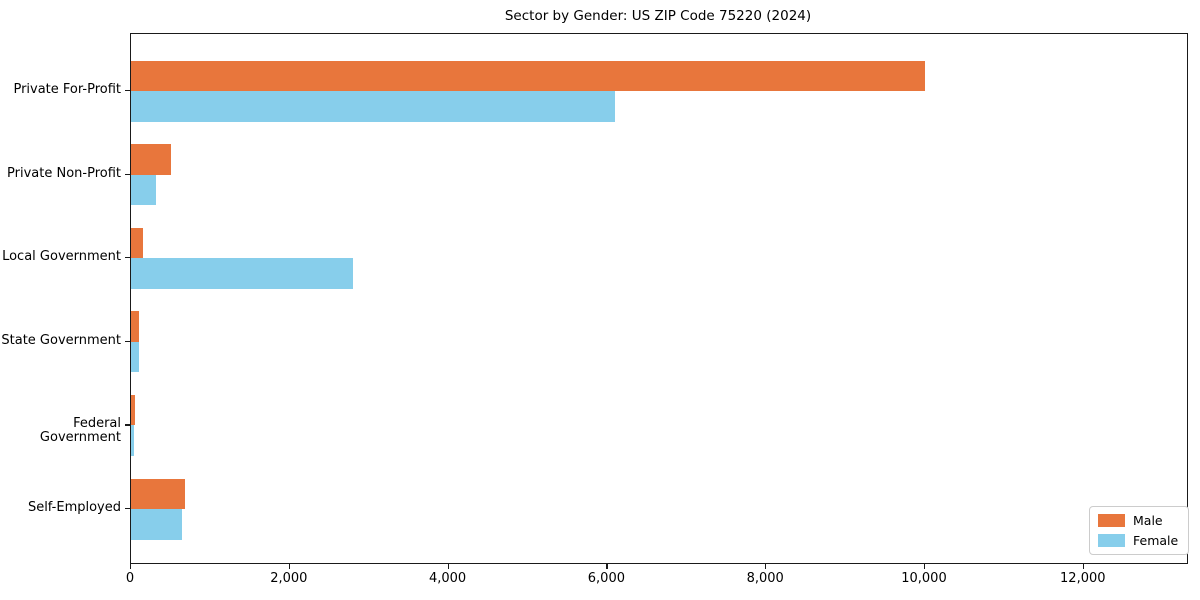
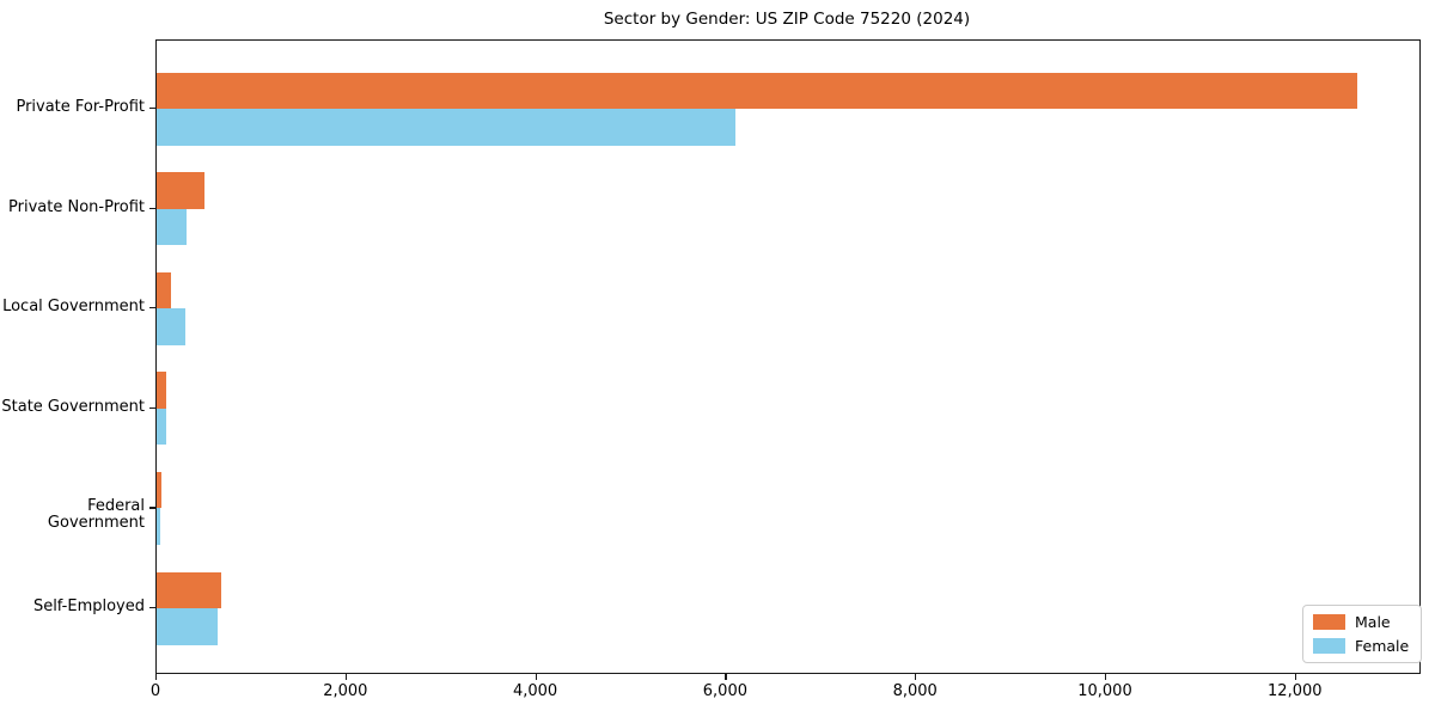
Male/Private For-Profit: 10000 -> 12600
Female/Local Government: 2800 -> 300
